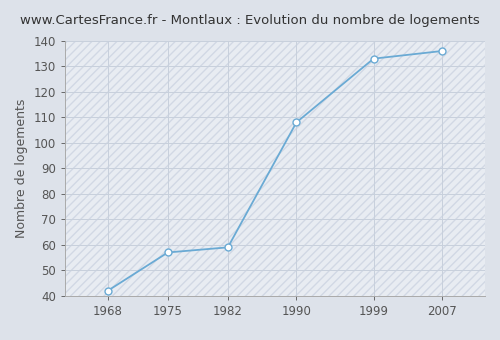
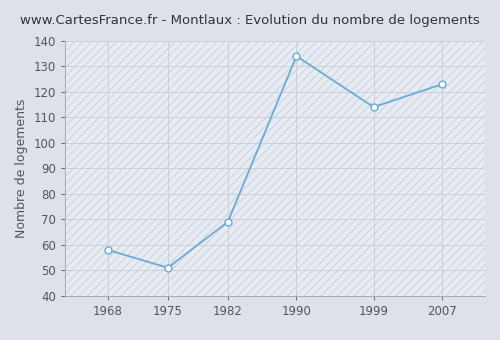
1968: 42 -> 58
1975: 57 -> 51
1982: 59 -> 69
1990: 108 -> 134
1999: 133 -> 114
2007: 136 -> 123
